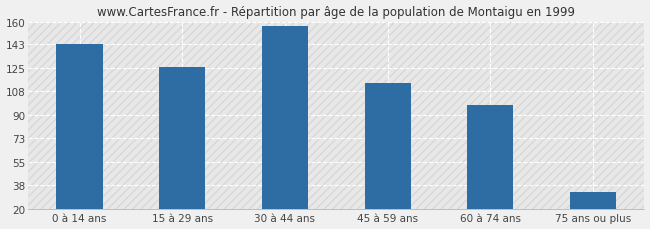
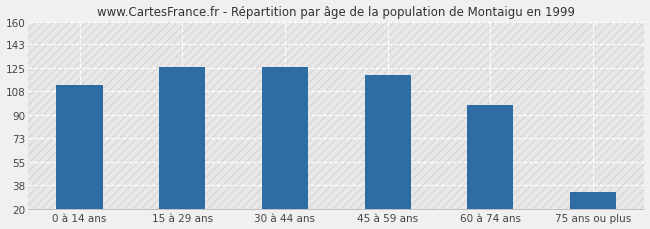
0 à 14 ans: 143 -> 113
30 à 44 ans: 157 -> 126
45 à 59 ans: 114 -> 120
